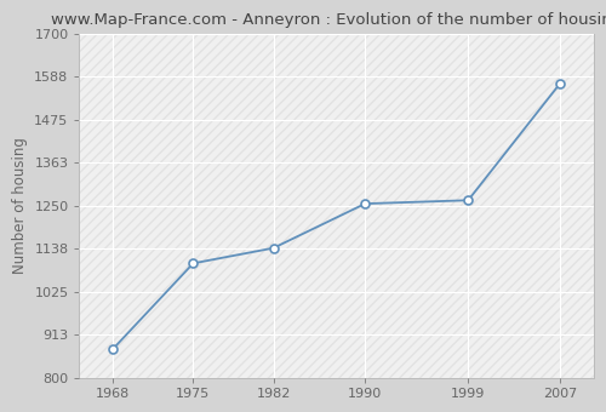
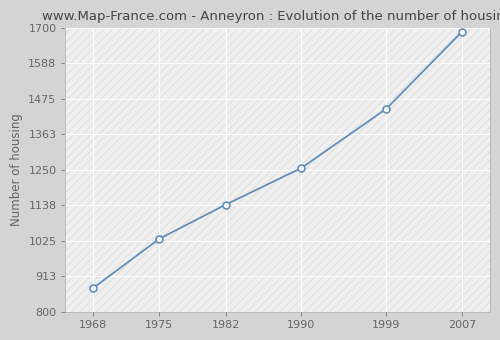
1975: 1100 -> 1032
1999: 1265 -> 1444
2007: 1570 -> 1688
